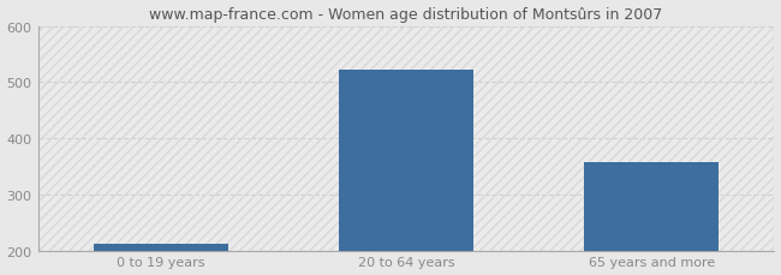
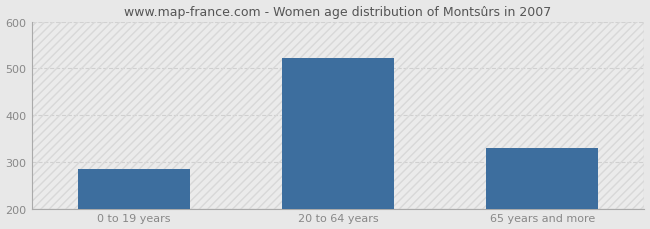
0 to 19 years: 213 -> 285
65 years and more: 357 -> 330
